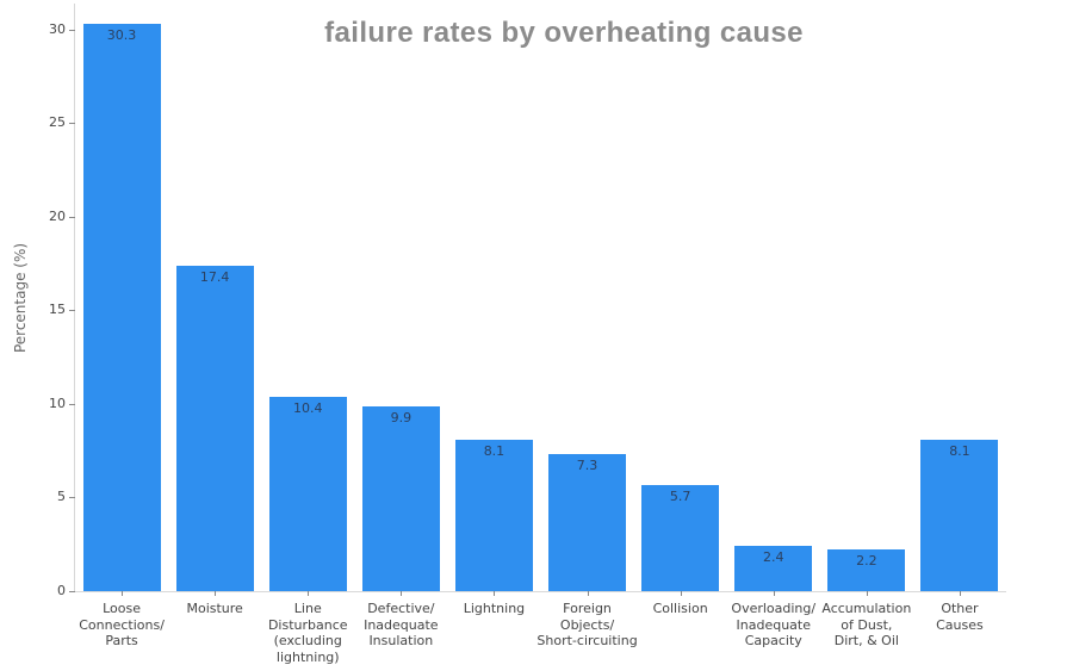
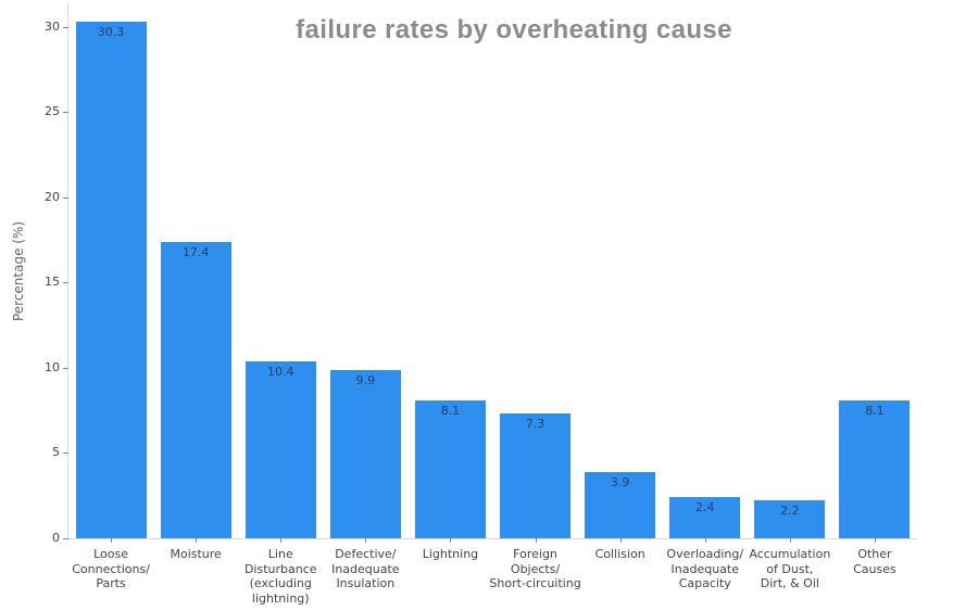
Collision: 5.7 -> 3.9
